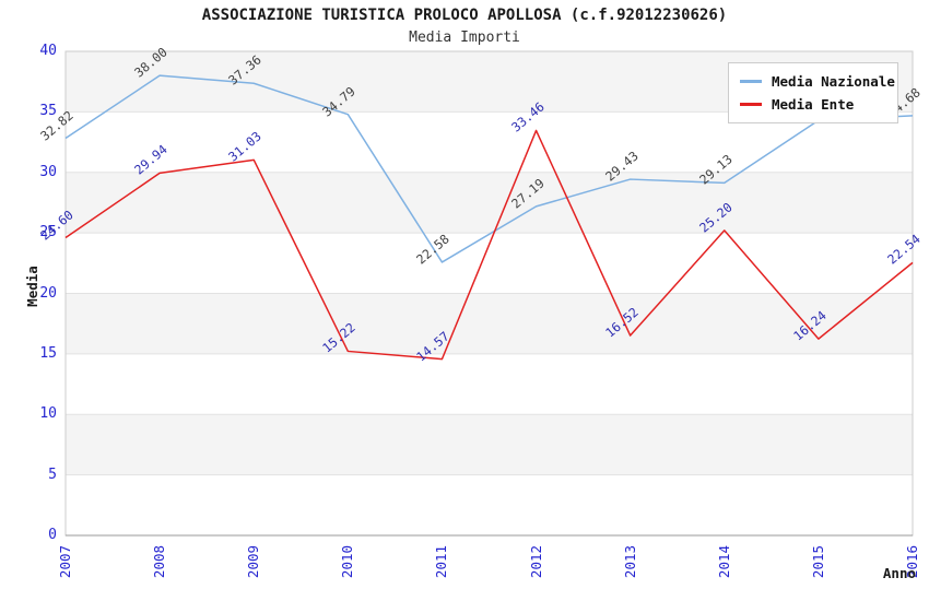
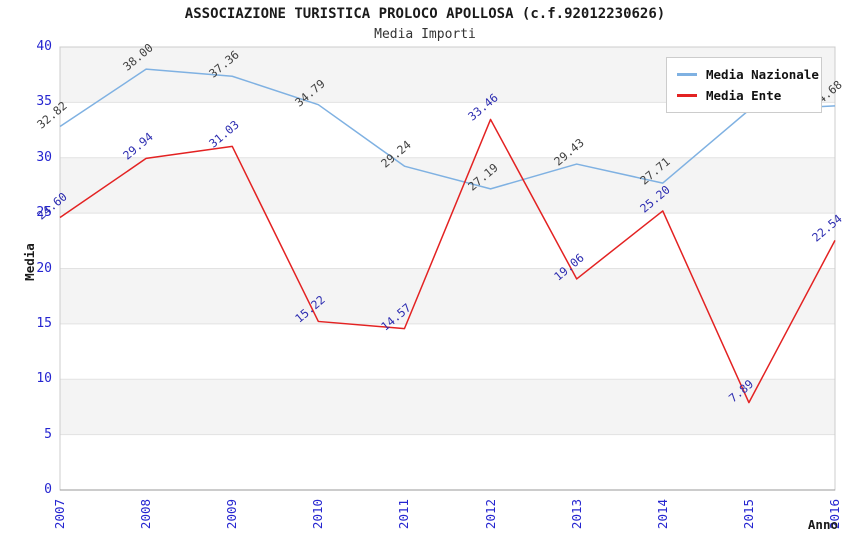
Media Nazionale/2011: 22.58 -> 29.24
Media Ente/2013: 16.52 -> 19.06
Media Nazionale/2014: 29.13 -> 27.71
Media Ente/2015: 16.24 -> 7.89
